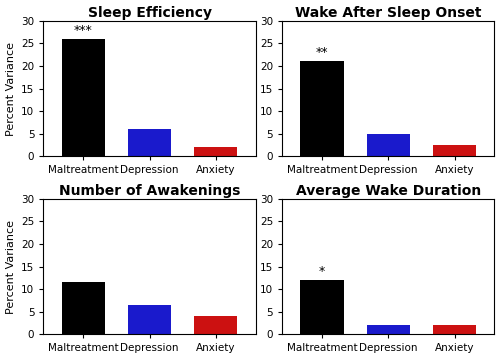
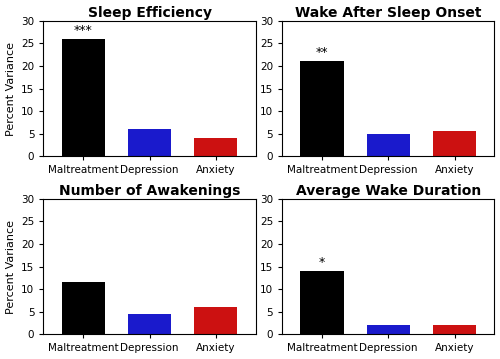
Sleep Efficiency/Anxiety: 2 -> 4
Wake After Sleep Onset/Anxiety: 2.5 -> 5.5
Number of Awakenings/Depression: 6.5 -> 4.5
Number of Awakenings/Anxiety: 4.0 -> 6.0
Average Wake Duration/Maltreatment: 12 -> 14
